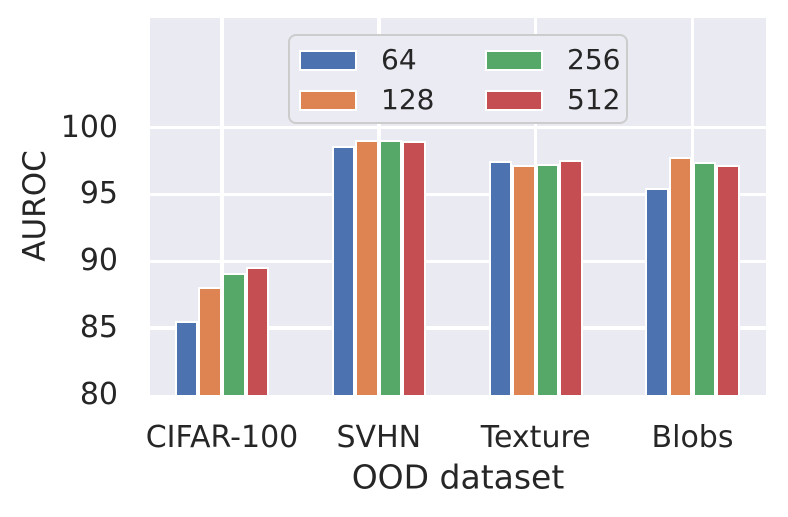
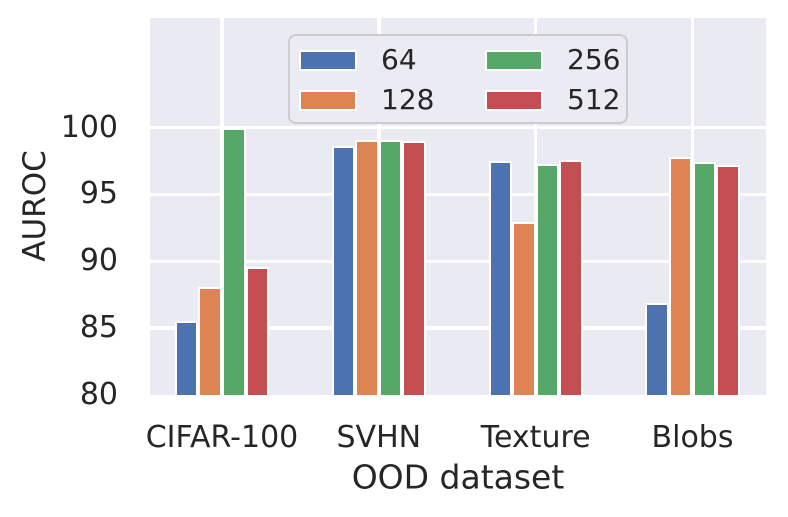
256/CIFAR-100: 89.1 -> 100.0
128/Texture: 97.2 -> 92.9
64/Blobs: 95.5 -> 86.9
